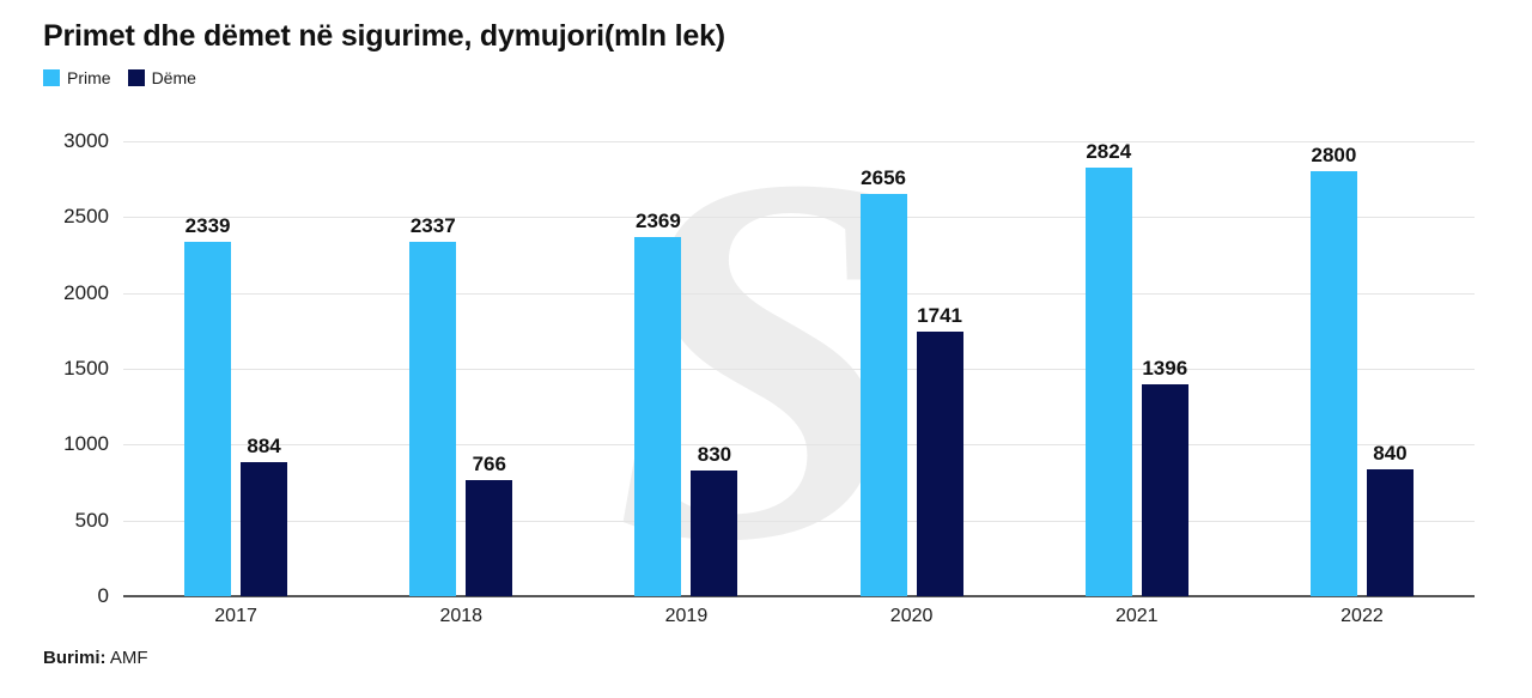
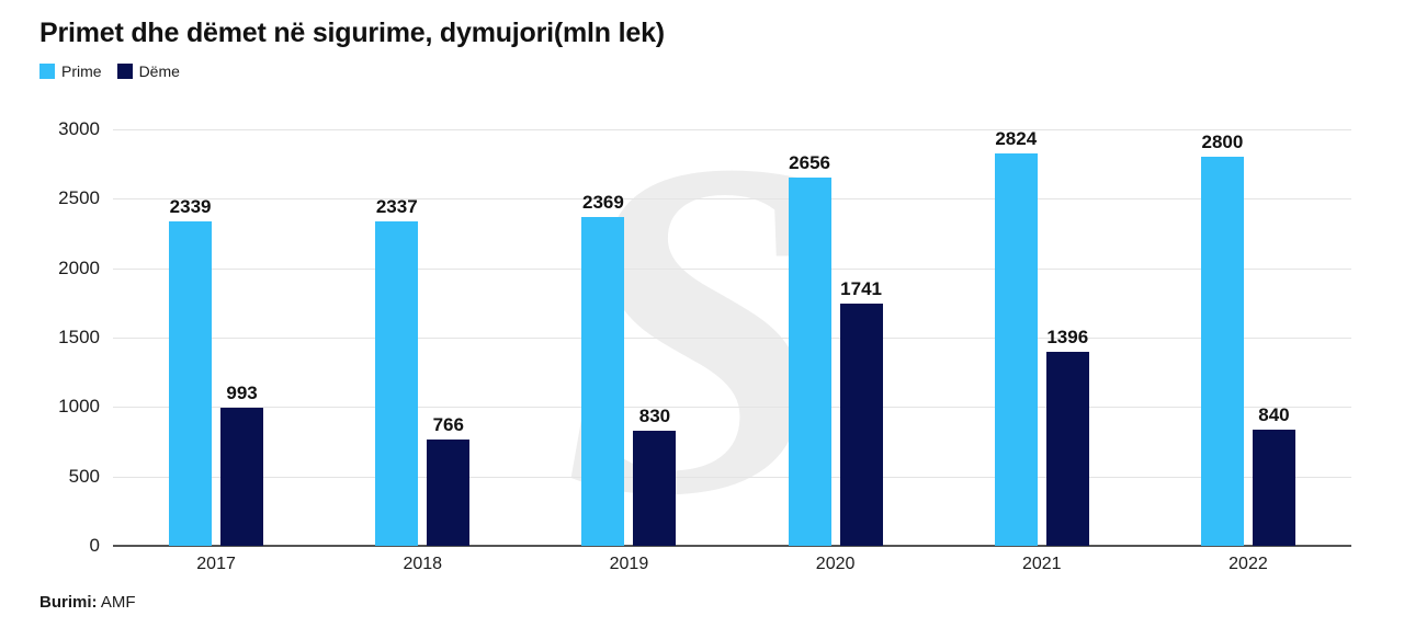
Dëme/2017: 884 -> 993
